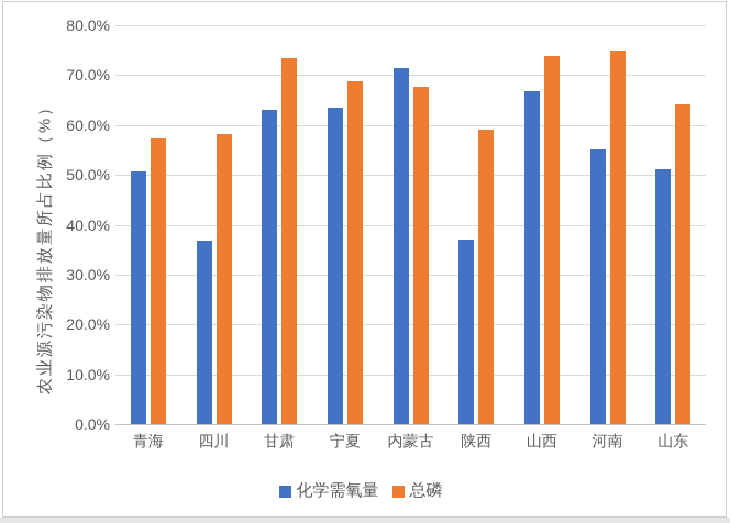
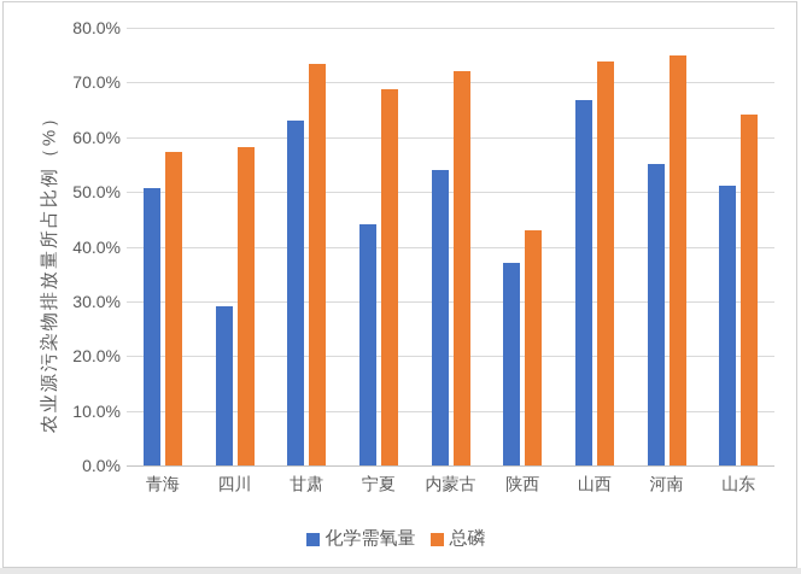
化学需氧量/四川: 37% -> 29%
化学需氧量/宁夏: 63% -> 44%
化学需氧量/内蒙古: 71% -> 54%
总磷/内蒙古: 68% -> 72%
总磷/陕西: 59% -> 43%
